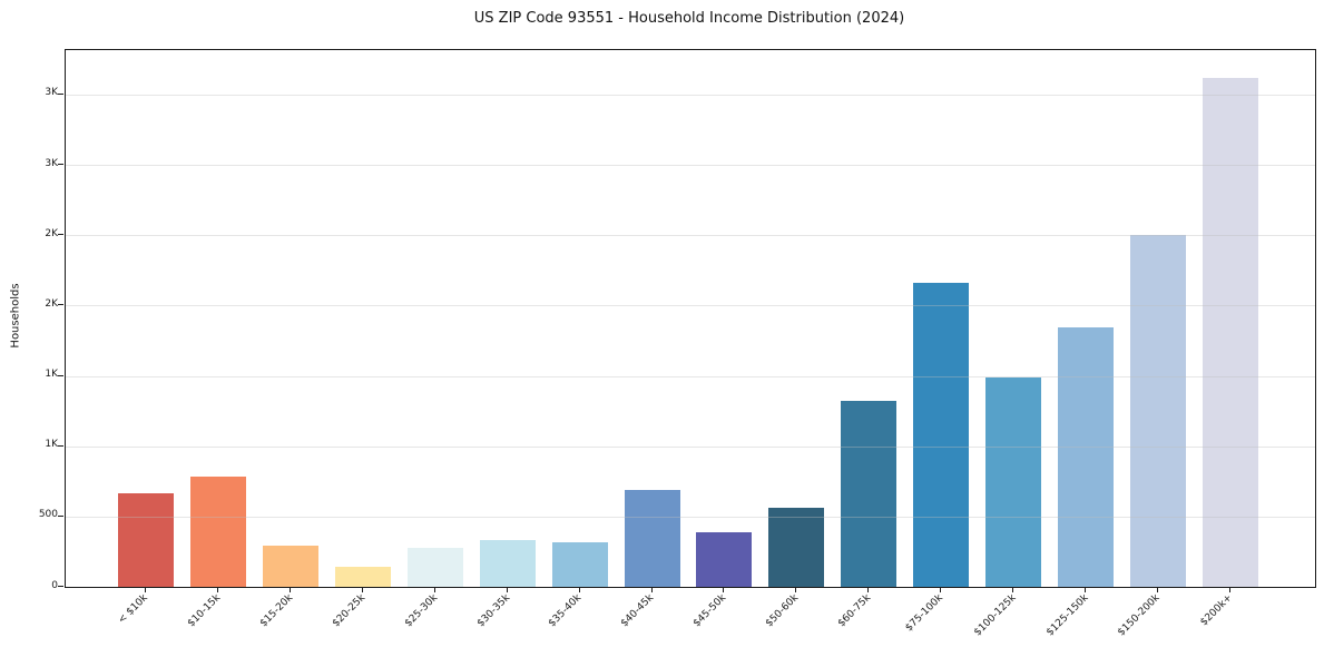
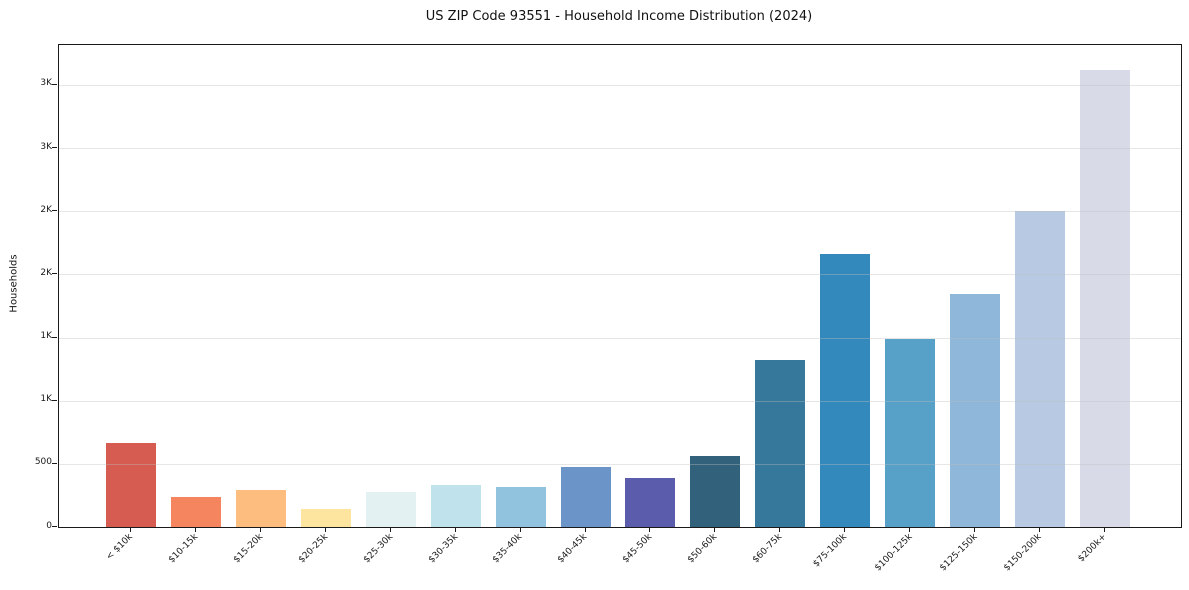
$10-15k: 0.78K -> 0.24K
$40-45k: 0.69K -> 0.48K
